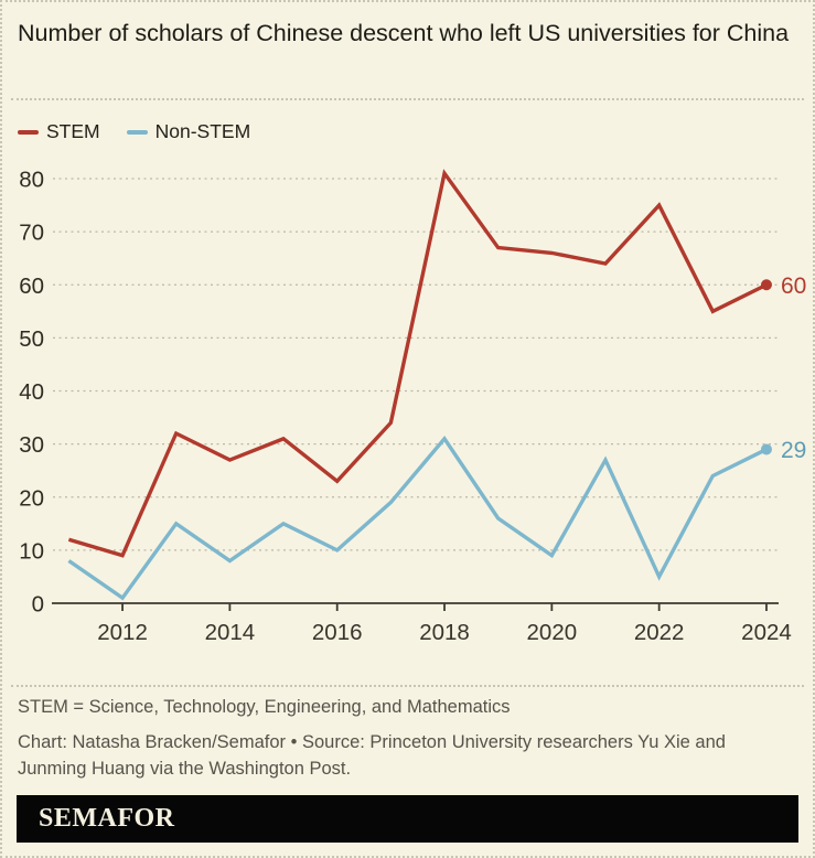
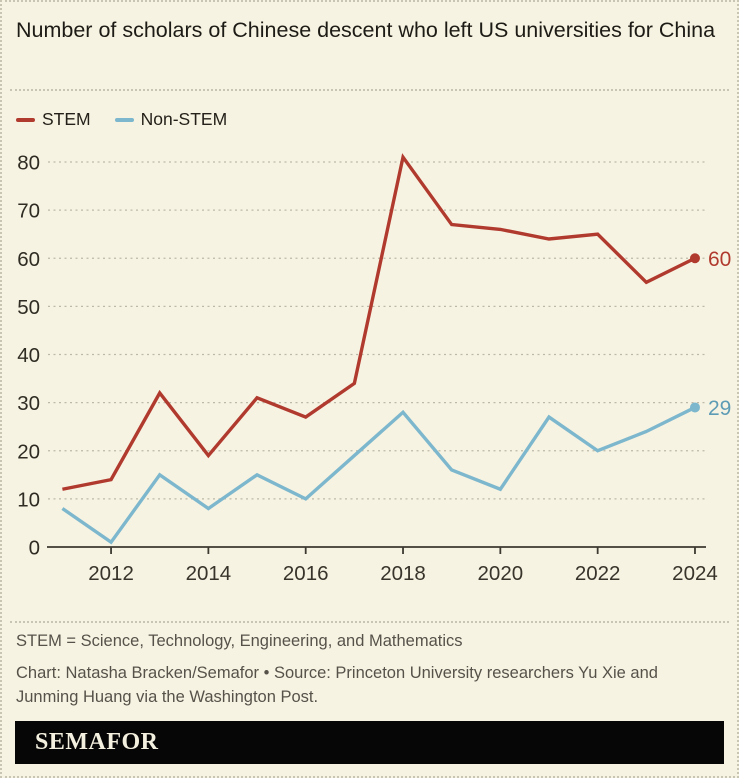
STEM/2012: 9 -> 14
STEM/2014: 27 -> 19
STEM/2016: 23 -> 27
Non-STEM/2018: 31 -> 28
Non-STEM/2020: 9 -> 12
STEM/2022: 75 -> 65
Non-STEM/2022: 5 -> 20
